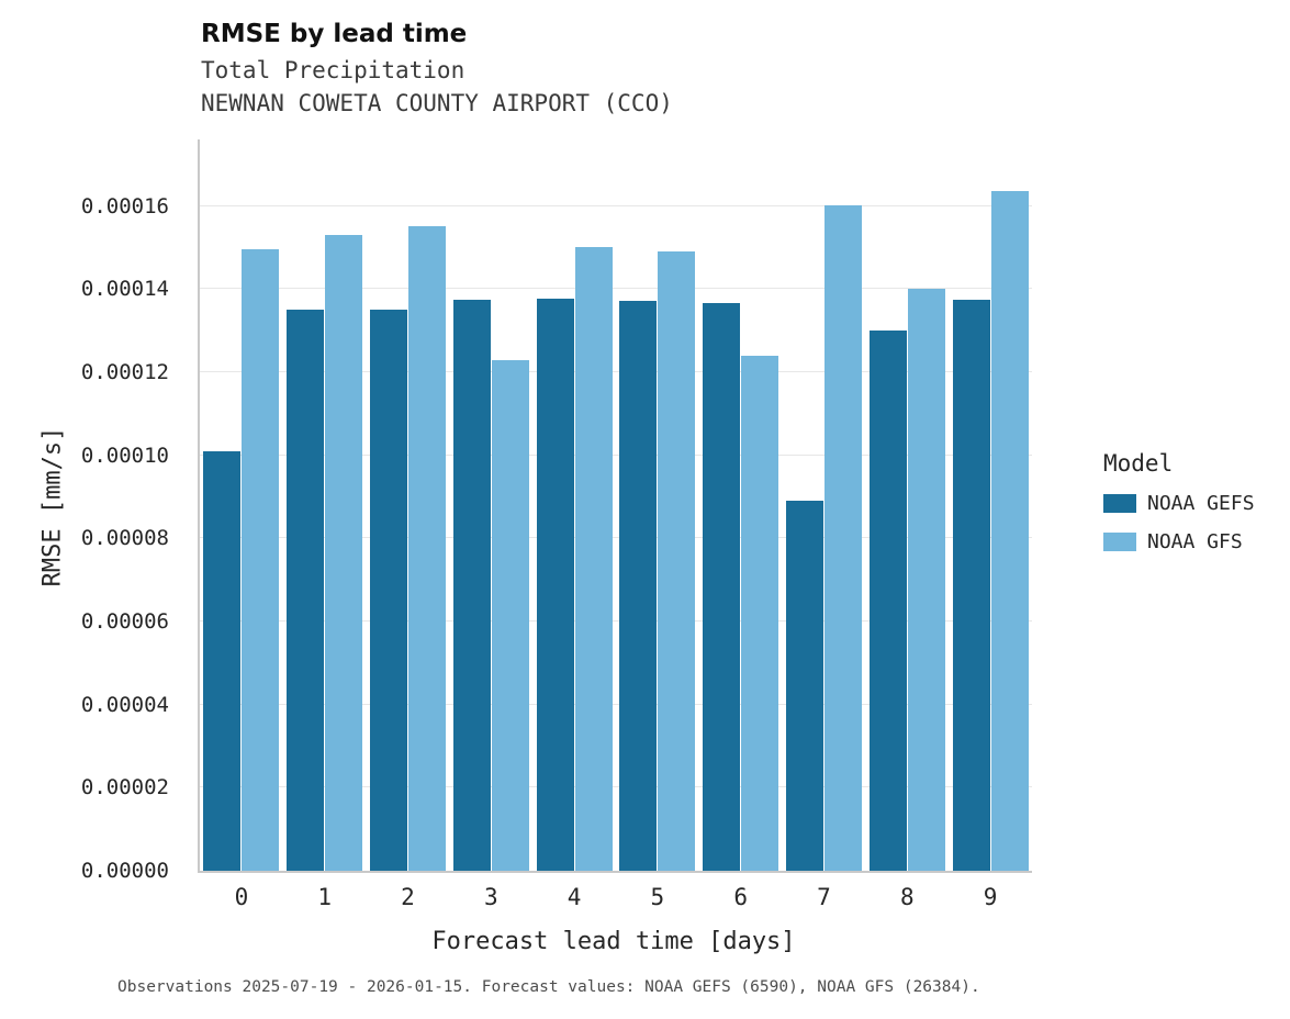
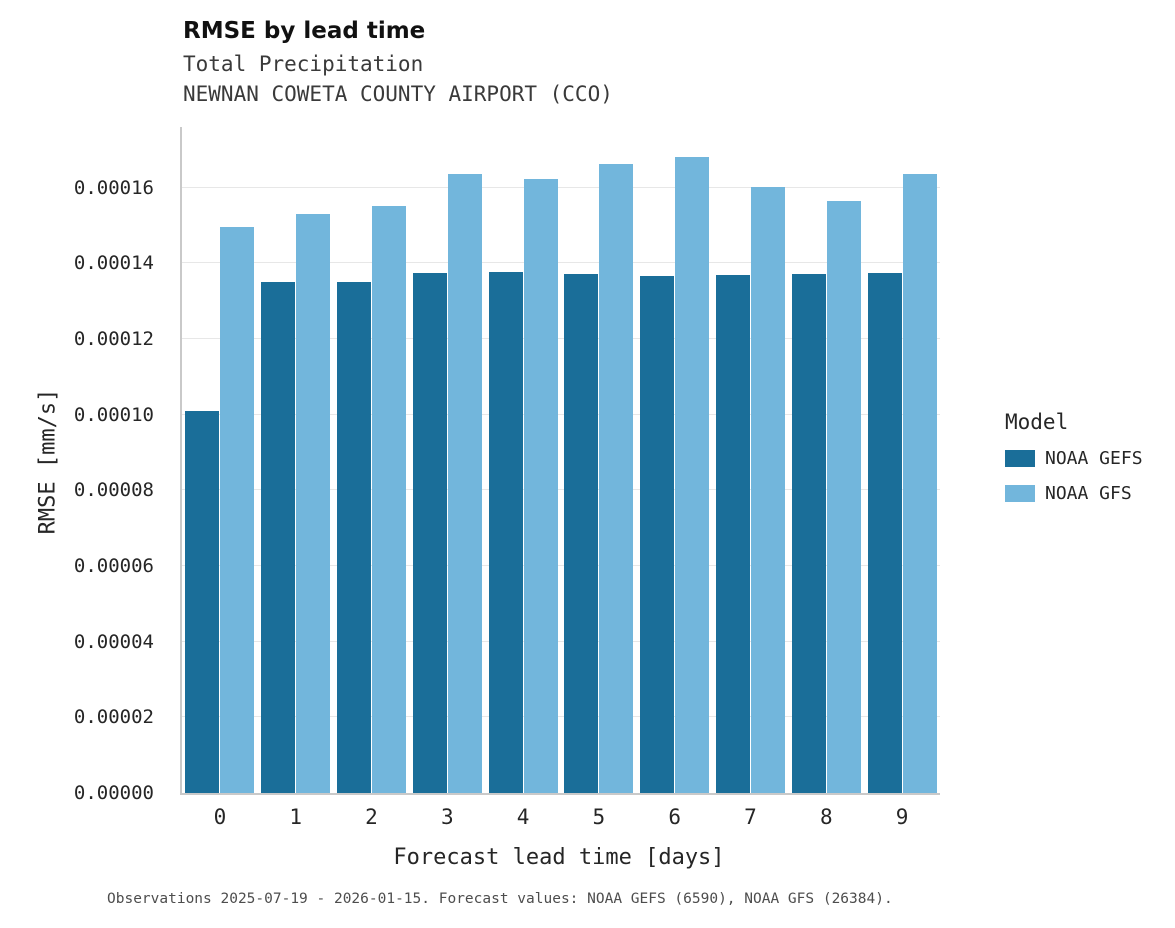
NOAA GFS/3: 0.000123 -> 0.000163
NOAA GFS/4: 0.000150 -> 0.000162
NOAA GFS/5: 0.000149 -> 0.000166
NOAA GFS/6: 0.000124 -> 0.000168
NOAA GEFS/7: 0.000089 -> 0.000137
NOAA GEFS/8: 0.000130 -> 0.000137
NOAA GFS/8: 0.000140 -> 0.000157
